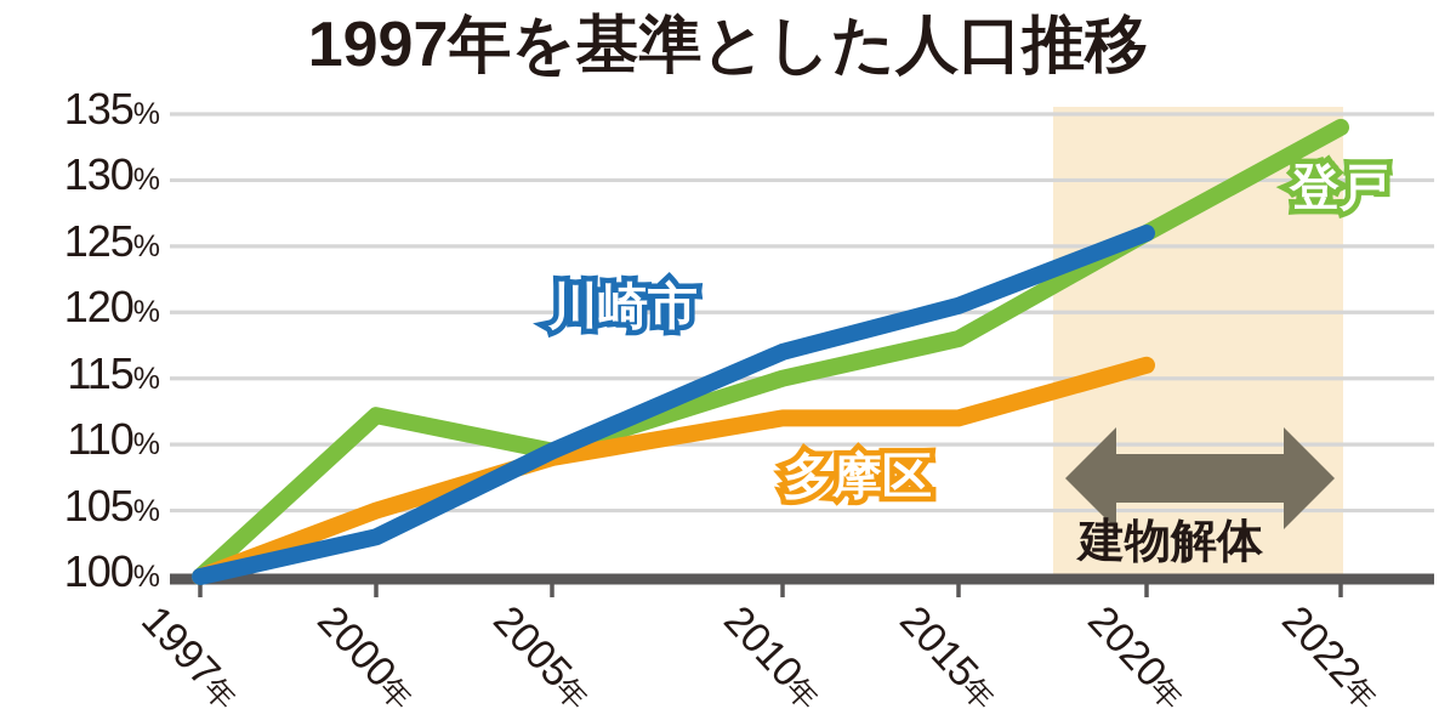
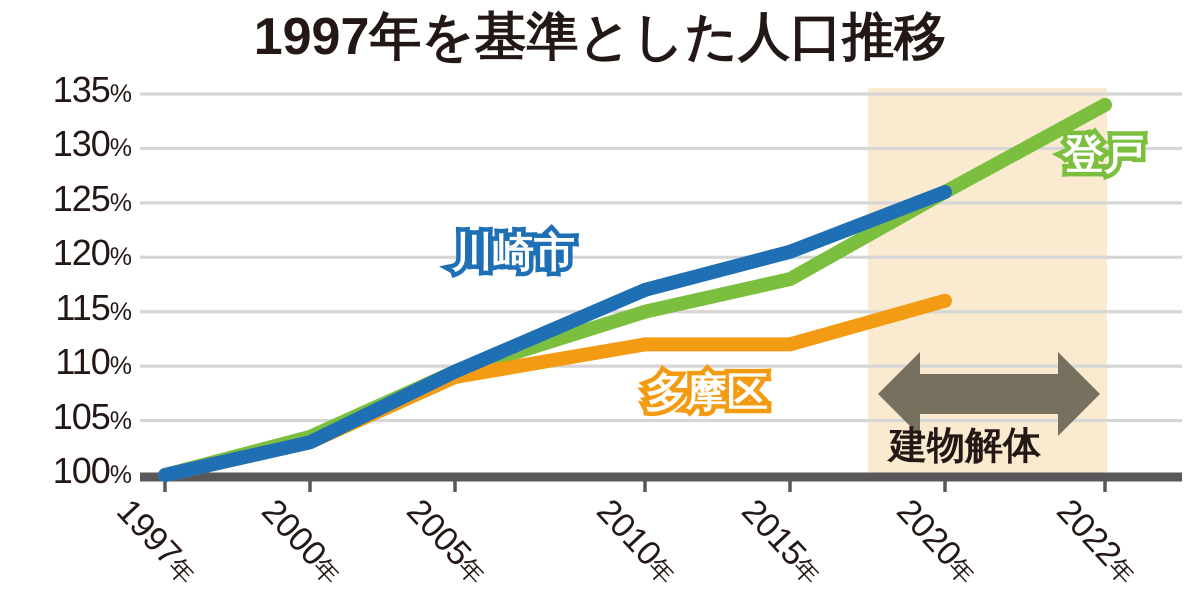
多摩区/2000年: 105 -> 103
登戸/2000年: 112.2 -> 103.5
